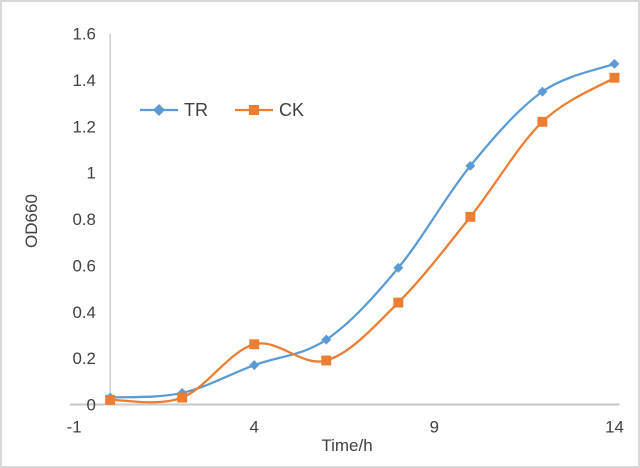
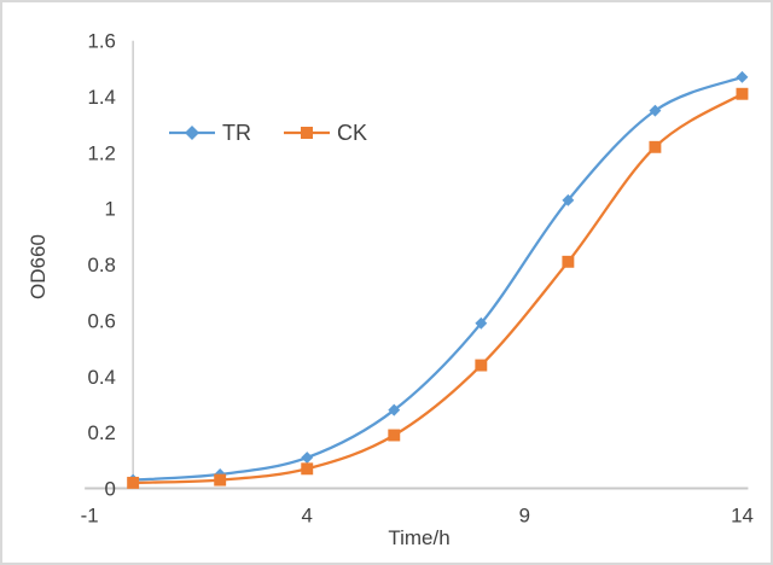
TR/4: 0.17 -> 0.11
CK/4: 0.26 -> 0.07
